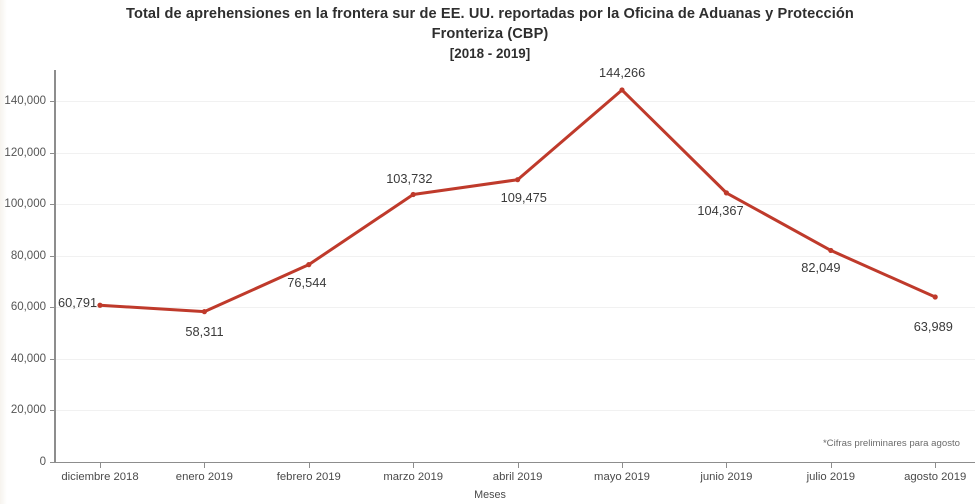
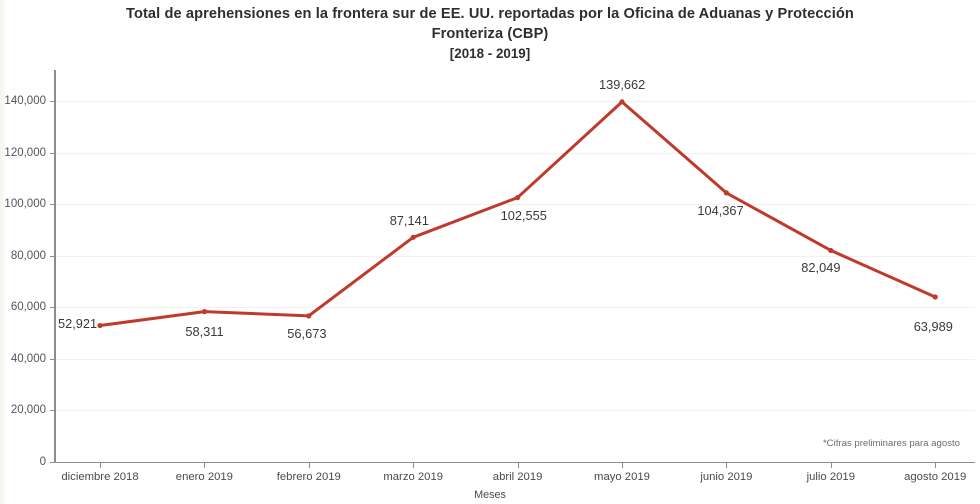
diciembre 2018: 60,791 -> 52,921
febrero 2019: 76,544 -> 56,673
marzo 2019: 103,732 -> 87,141
abril 2019: 109,475 -> 102,555
mayo 2019: 144,266 -> 139,662
